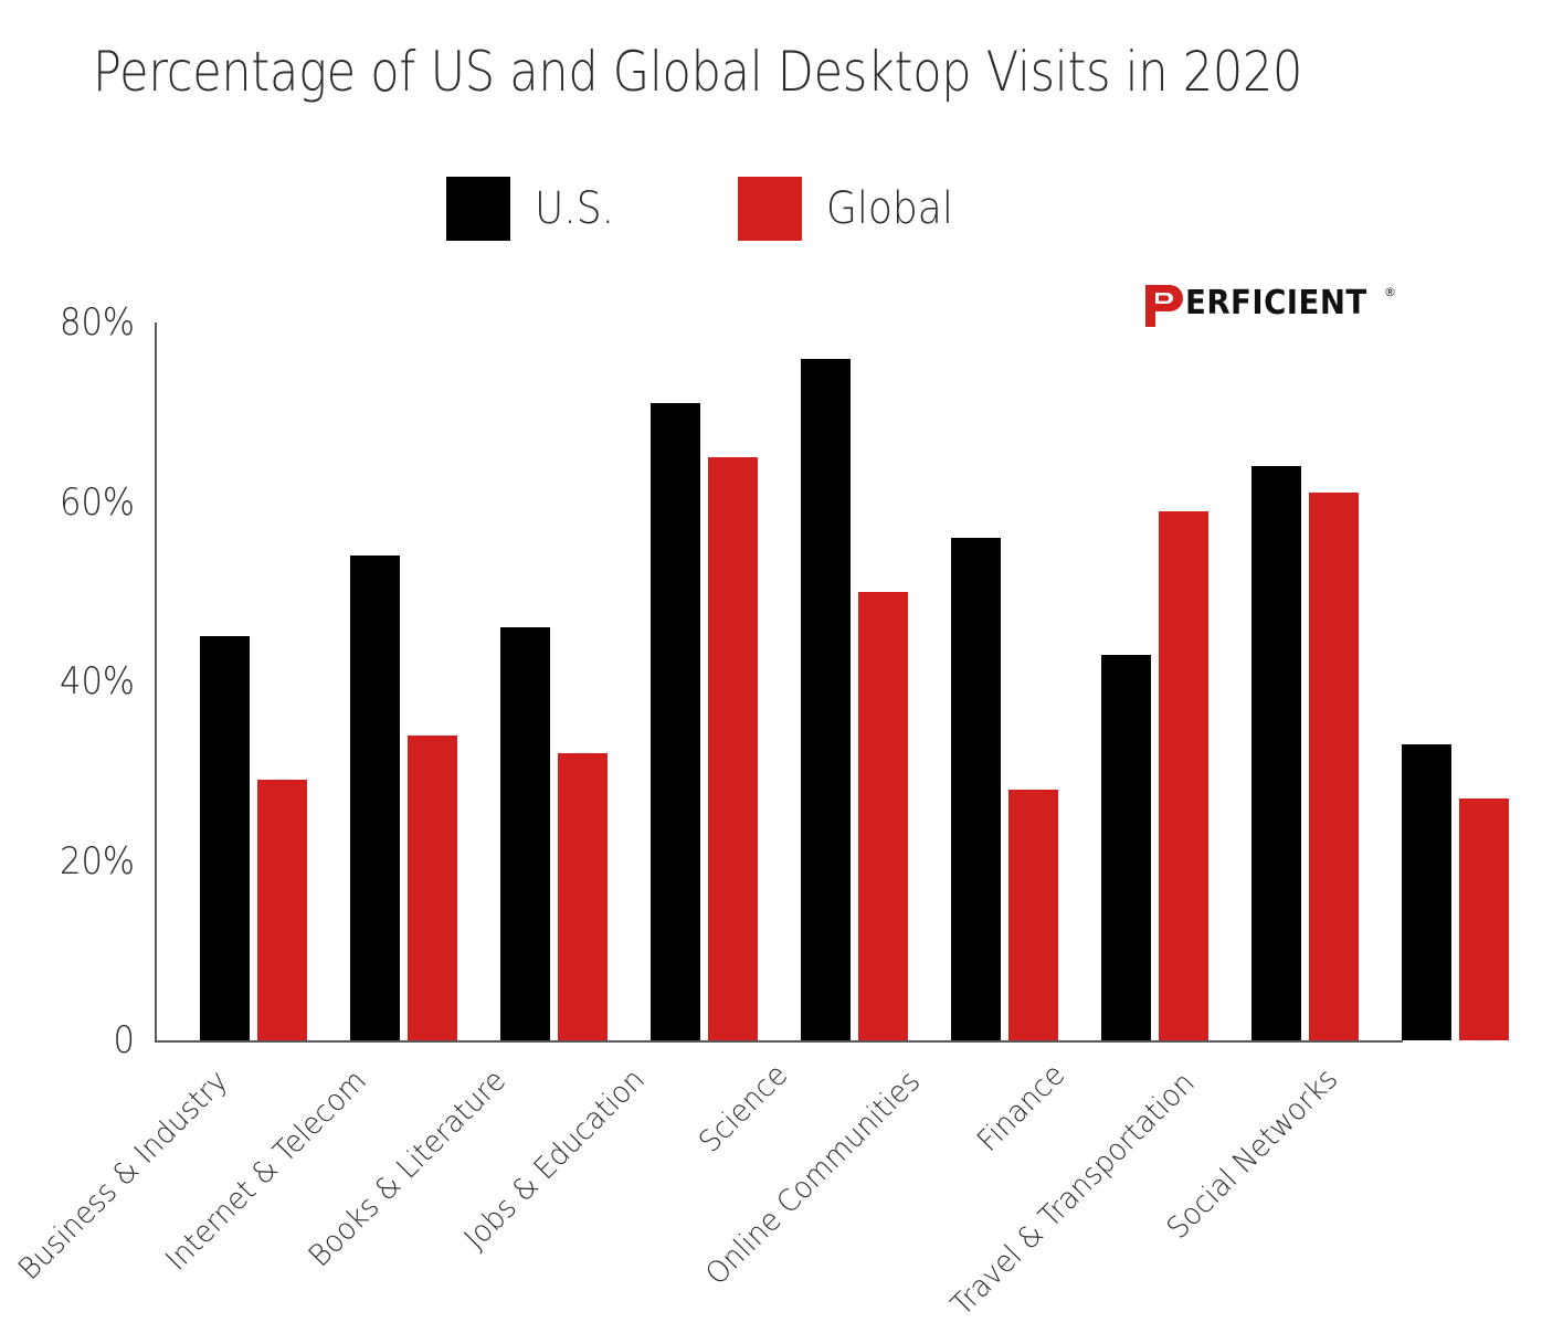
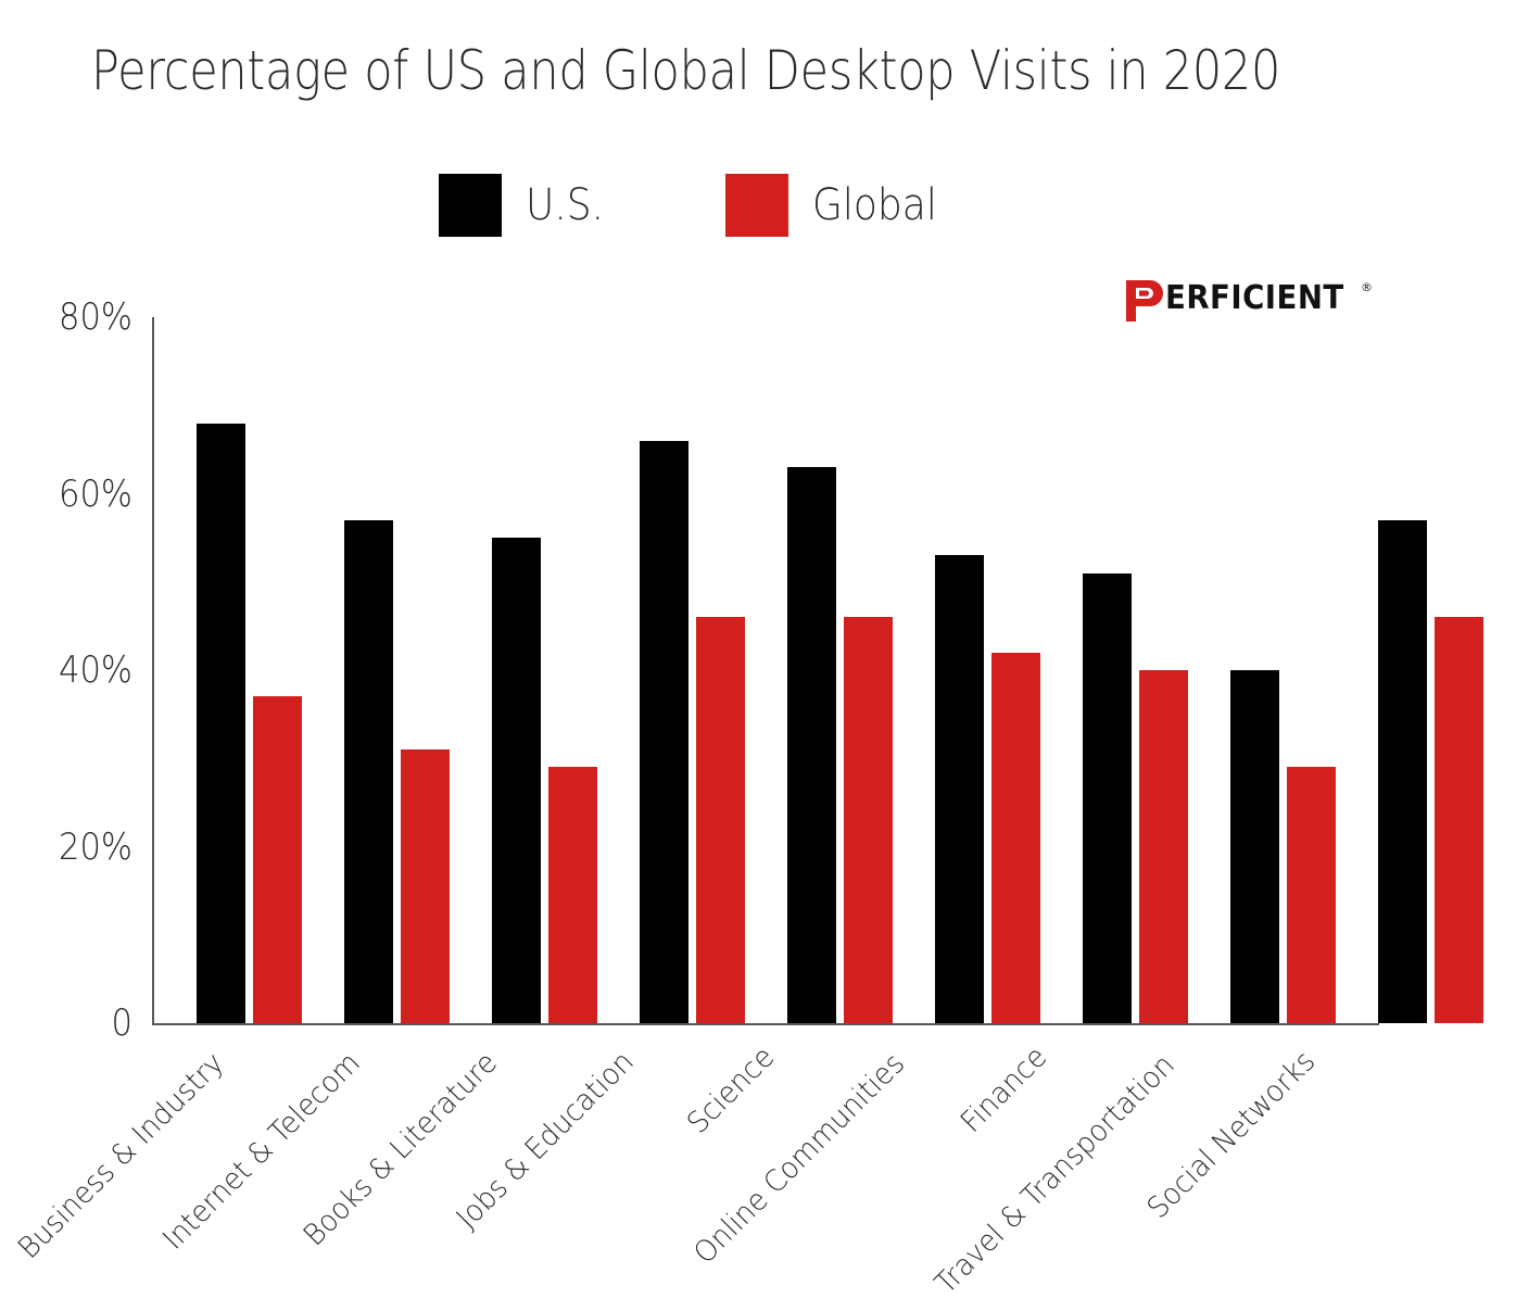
U.S./Business & Industry: 45% -> 68%
Global/Business & Industry: 29% -> 37%
U.S./Internet & Telecom: 54% -> 57%
Global/Internet & Telecom: 34% -> 31%
U.S./Books & Literature: 46% -> 55%
Global/Books & Literature: 32% -> 29%
U.S./Jobs & Education: 71% -> 66%
Global/Jobs & Education: 65% -> 46%
U.S./Science: 76% -> 63%
Global/Science: 50% -> 46%
U.S./Online Communities: 56% -> 53%
Global/Online Communities: 28% -> 42%
U.S./Finance: 43% -> 51%
Global/Finance: 59% -> 40%
U.S./Travel & Transportation: 64% -> 40%
Global/Travel & Transportation: 61% -> 29%
U.S./Social Networks: 33% -> 57%
Global/Social Networks: 27% -> 46%
